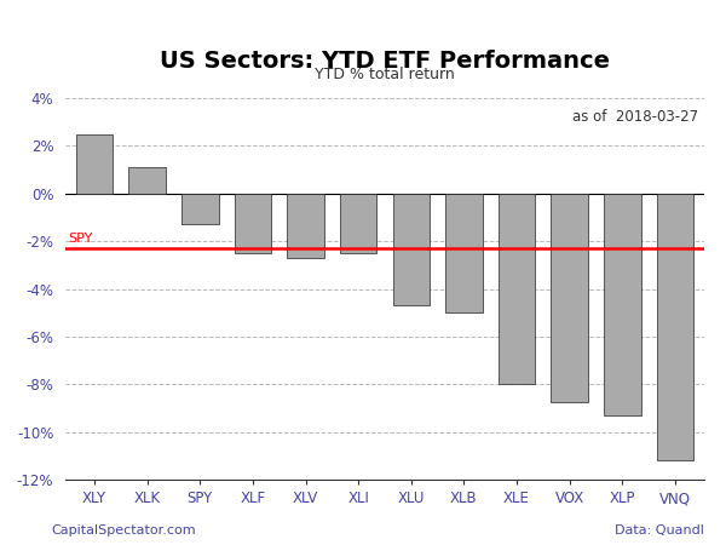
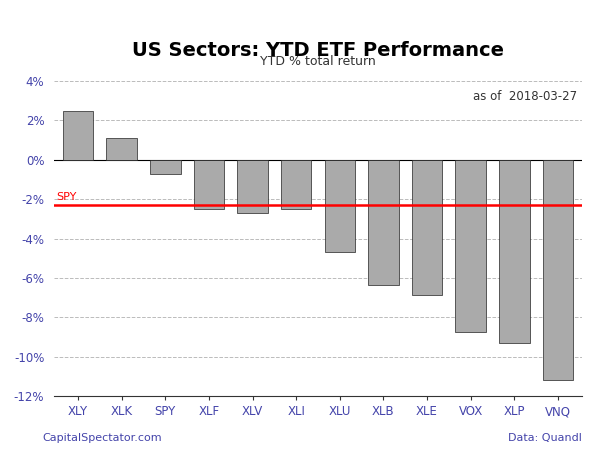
SPY: -1.3% -> -0.7%
XLB: -5.0% -> -6.3%
XLE: -8.0% -> -6.8%
